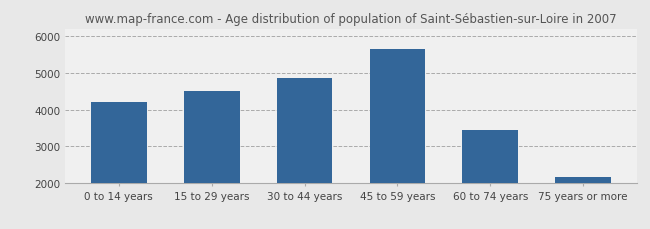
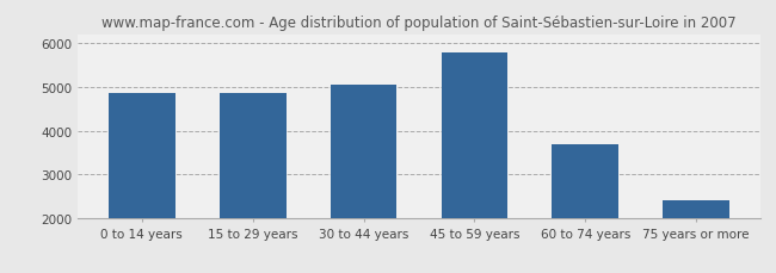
0 to 14 years: 4200 -> 4850
15 to 29 years: 4500 -> 4850
30 to 44 years: 4850 -> 5050
45 to 59 years: 5650 -> 5800
60 to 74 years: 3450 -> 3700
75 years or more: 2150 -> 2400
